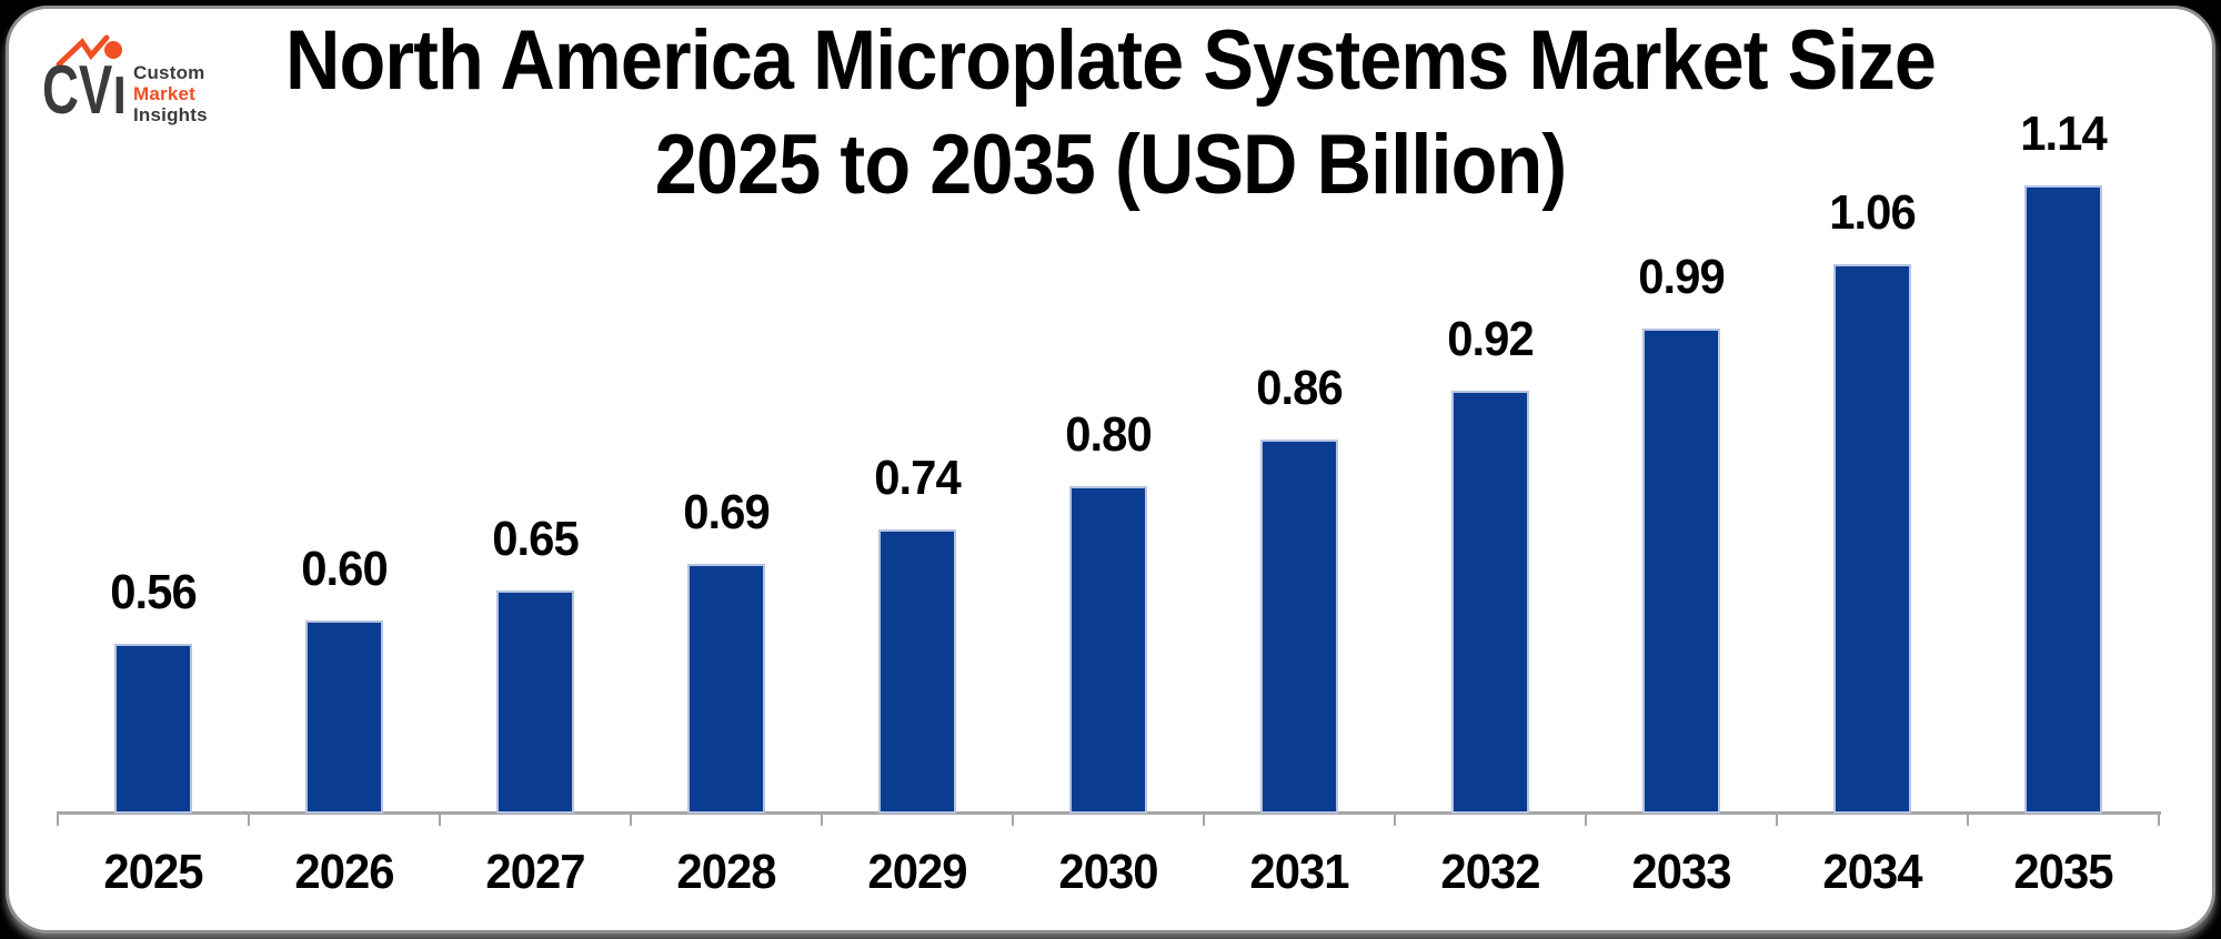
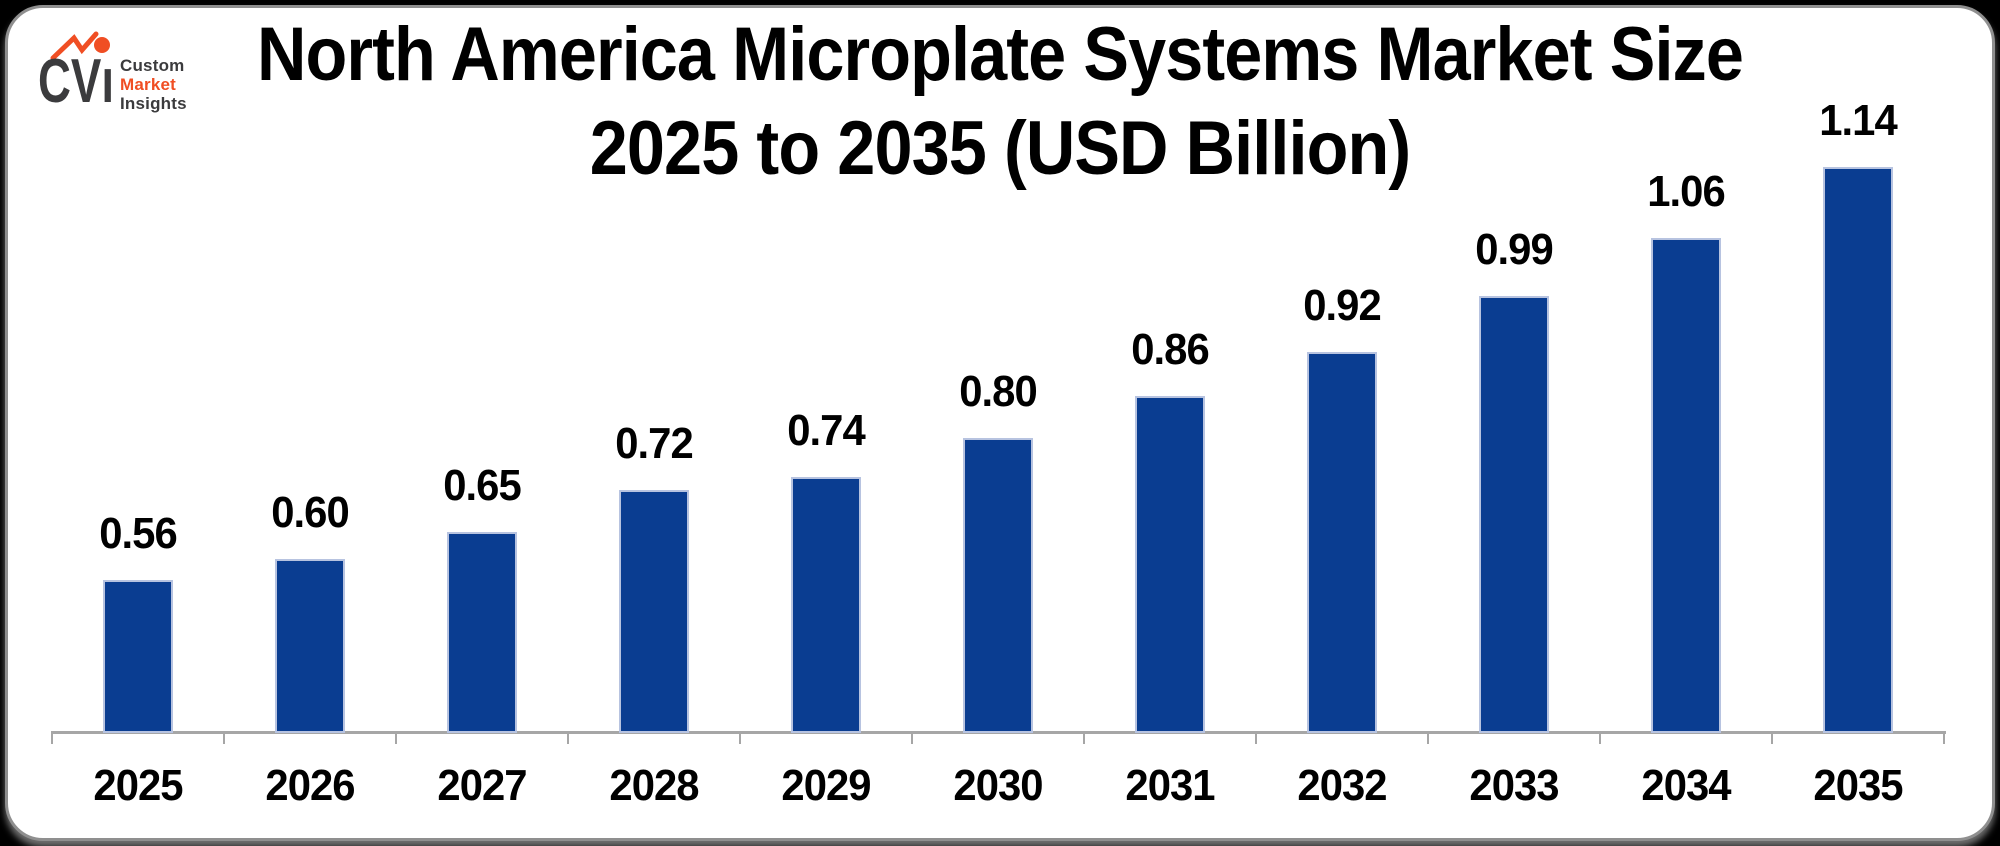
2028: 0.69 -> 0.72
